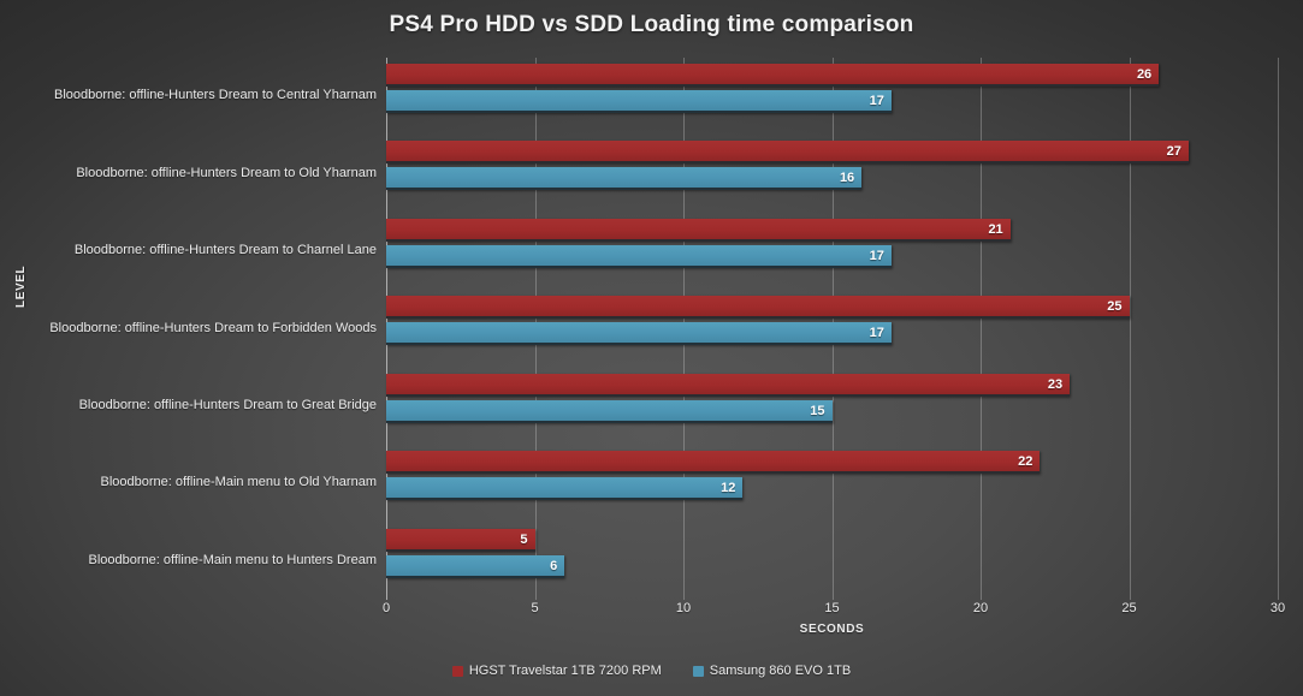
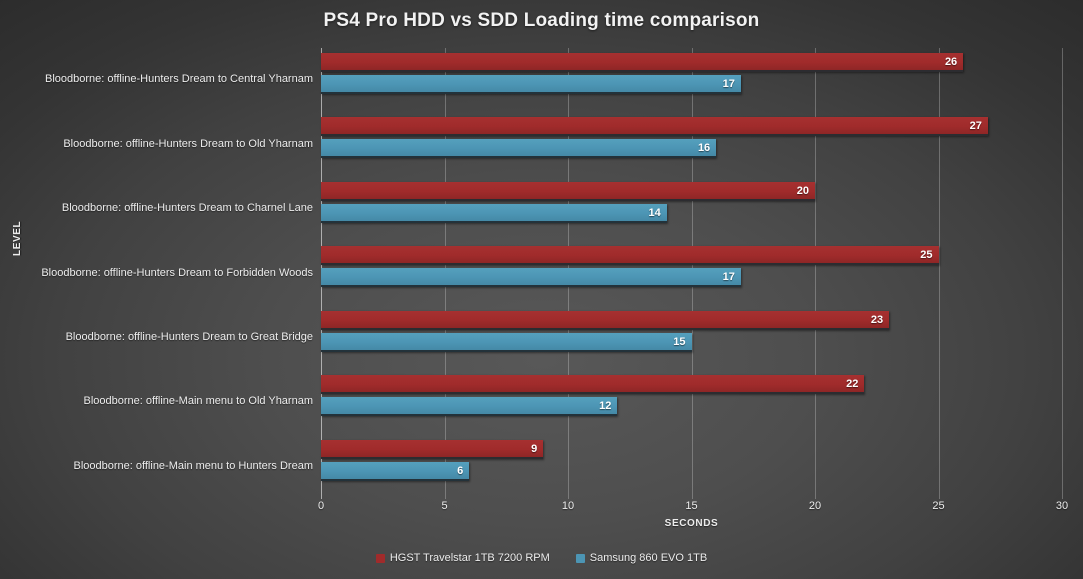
HGST Travelstar 1TB 7200 RPM/Bloodborne: offline-Hunters Dream to Charnel Lane: 21 -> 20
Samsung 860 EVO 1TB/Bloodborne: offline-Hunters Dream to Charnel Lane: 17 -> 14
HGST Travelstar 1TB 7200 RPM/Bloodborne: offline-Main menu to Hunters Dream: 5 -> 9
